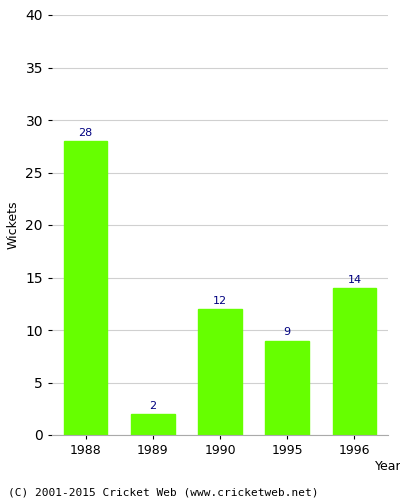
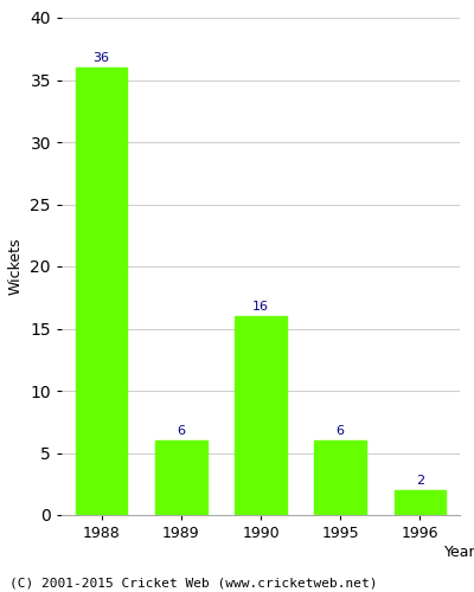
1988: 28 -> 36
1989: 2 -> 6
1990: 12 -> 16
1995: 9 -> 6
1996: 14 -> 2
